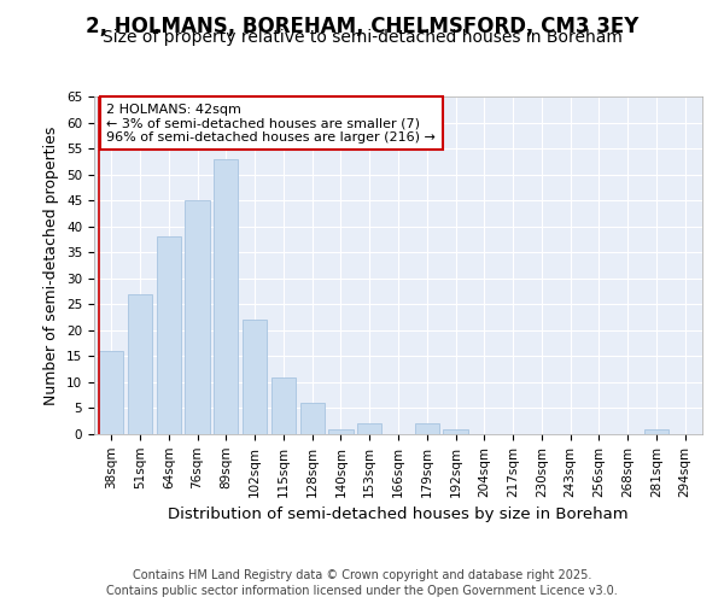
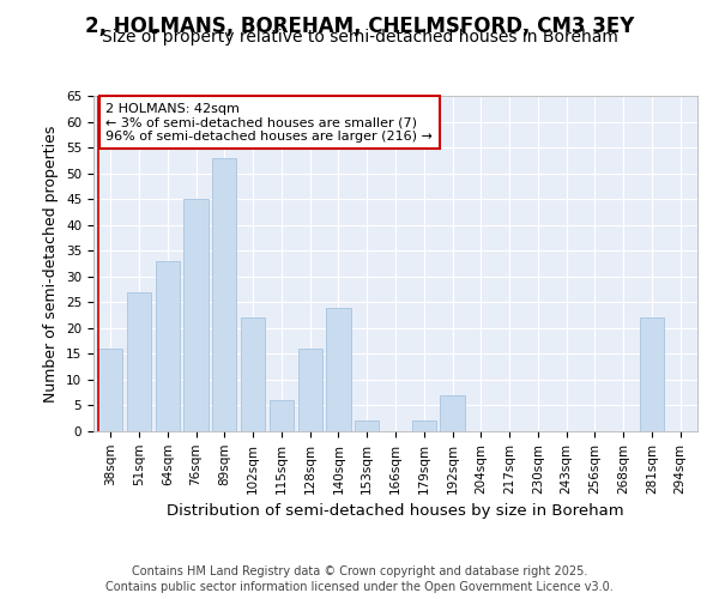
64sqm: 38 -> 33
115sqm: 11 -> 6
128sqm: 6 -> 16
140sqm: 1 -> 24
192sqm: 1 -> 7
281sqm: 1 -> 22
